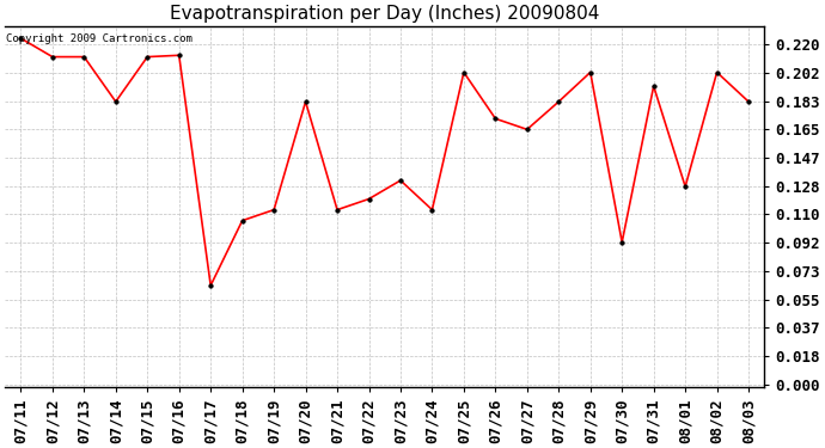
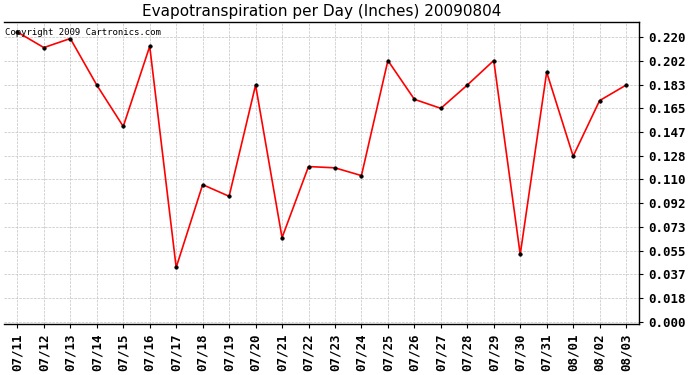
07/13: 0.212 -> 0.219
07/15: 0.212 -> 0.151
07/17: 0.064 -> 0.042
07/19: 0.113 -> 0.097
07/21: 0.113 -> 0.065
07/23: 0.132 -> 0.119
07/30: 0.092 -> 0.052
08/02: 0.202 -> 0.171
